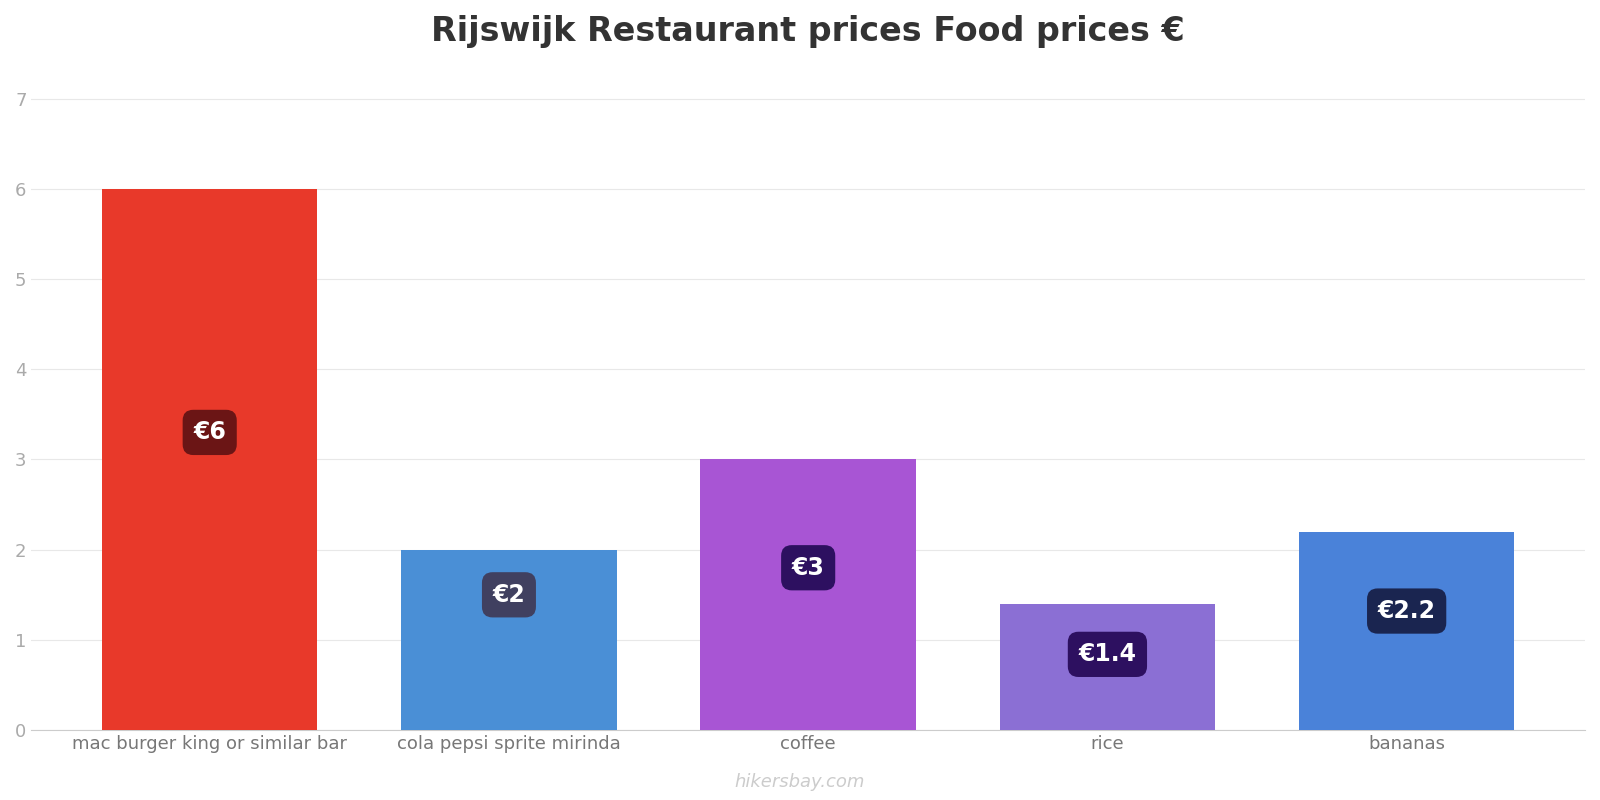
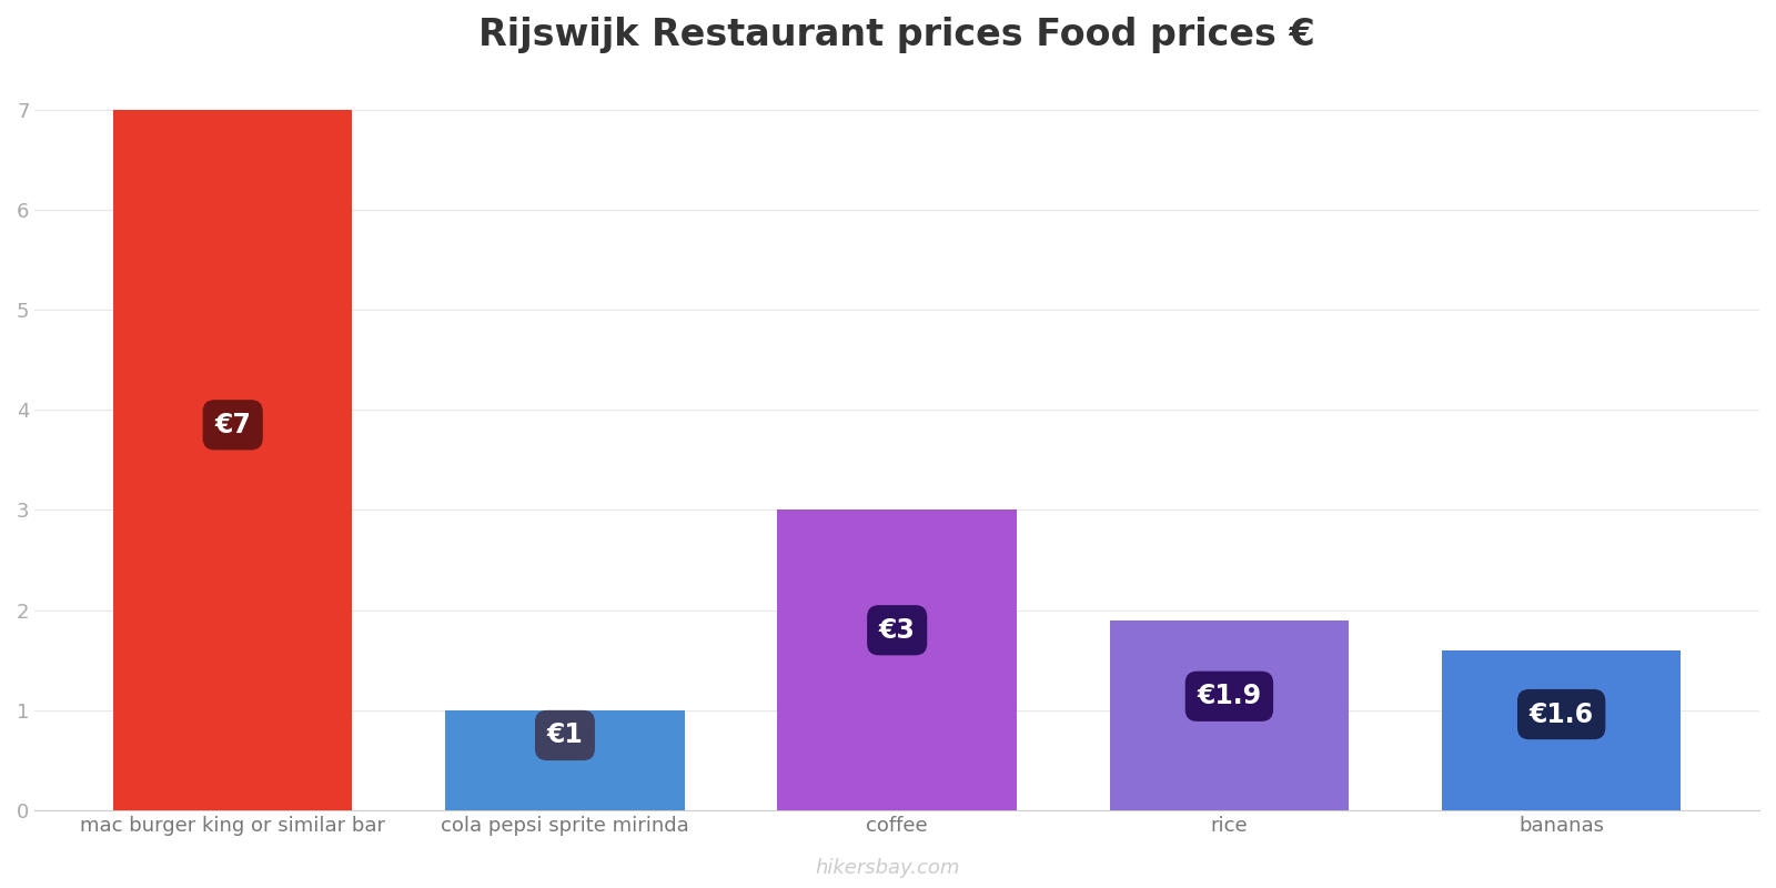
mac burger king or similar bar: €6 -> €7
cola pepsi sprite mirinda: €2 -> €1
rice: €1.4 -> €1.9
bananas: €2.2 -> €1.6
